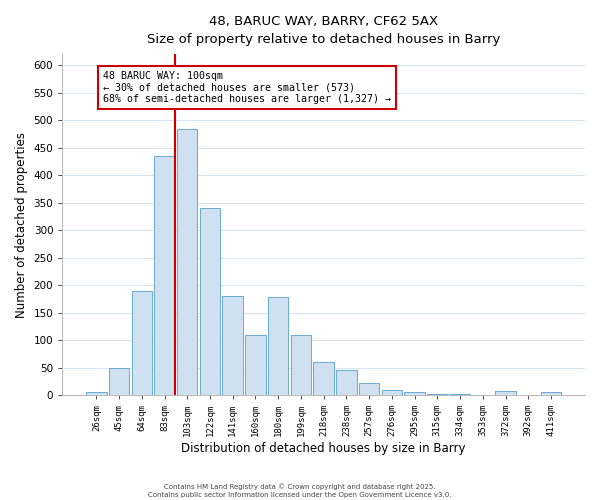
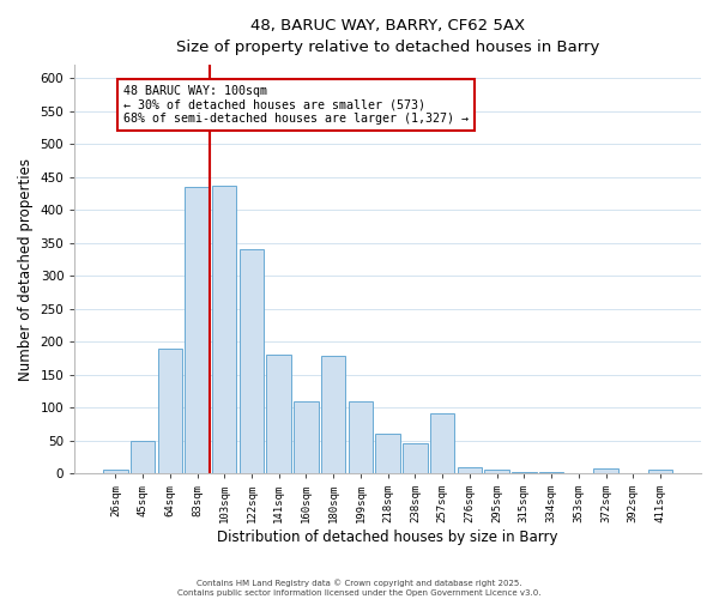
103sqm: 483 -> 436
257sqm: 22 -> 92
